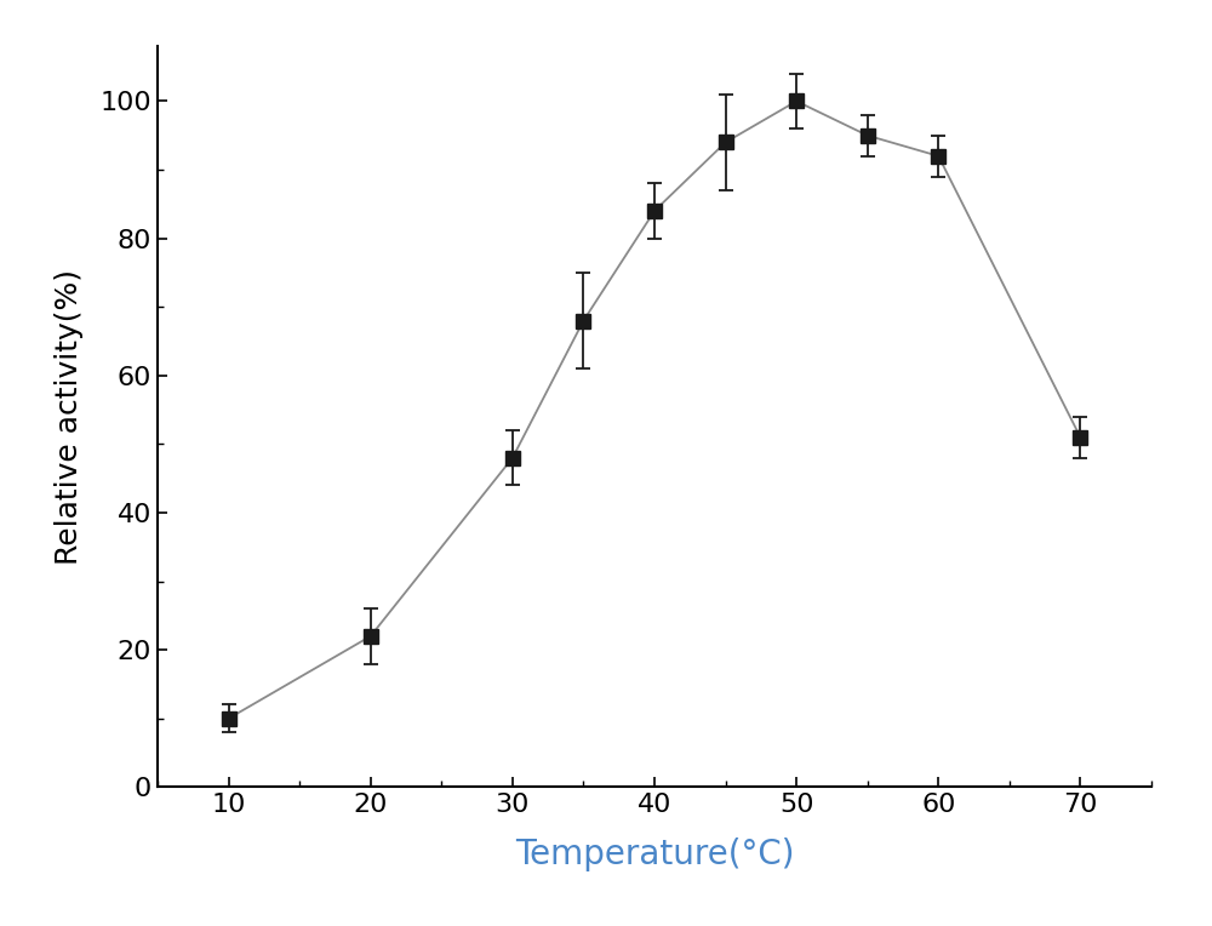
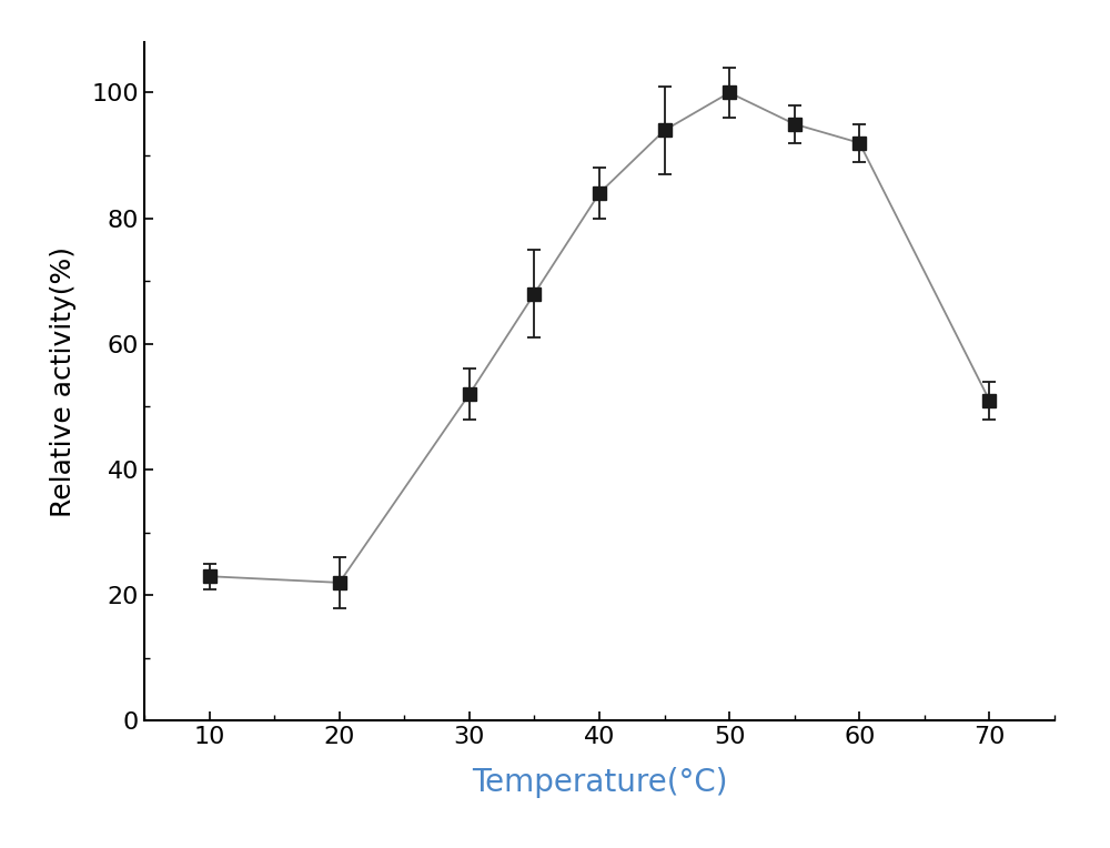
10: 10 -> 23
30: 48 -> 52
